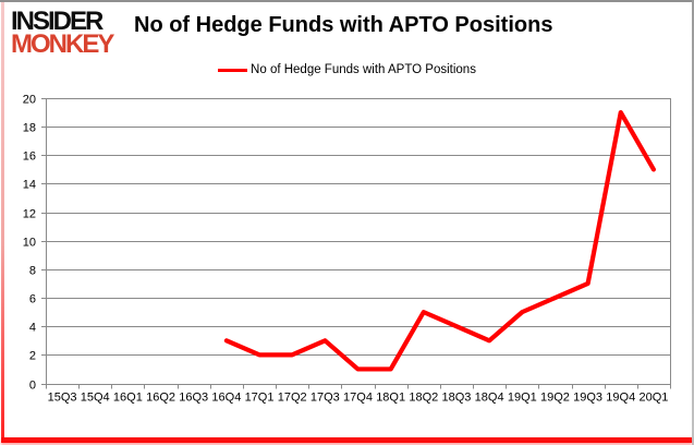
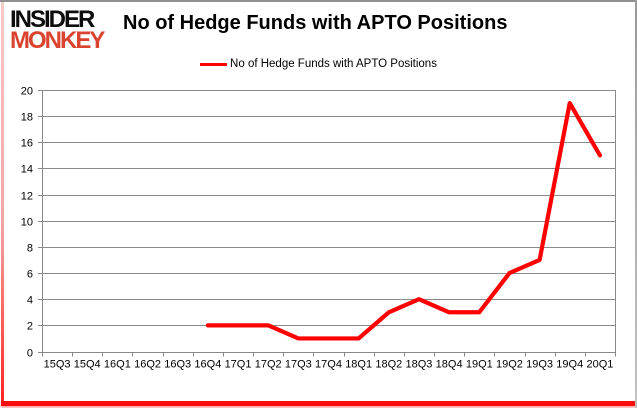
16Q4: 3 -> 2
17Q3: 3 -> 1
18Q2: 5 -> 3
19Q1: 5 -> 3
